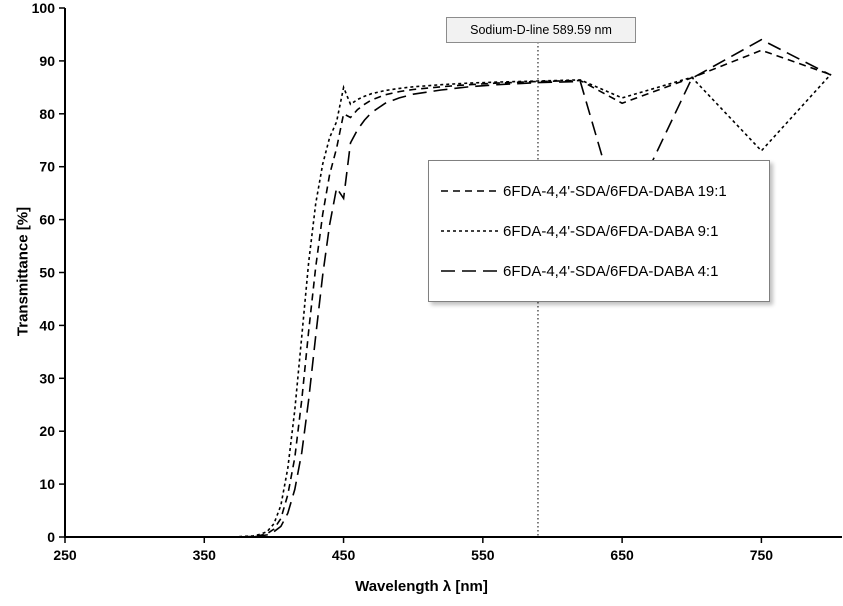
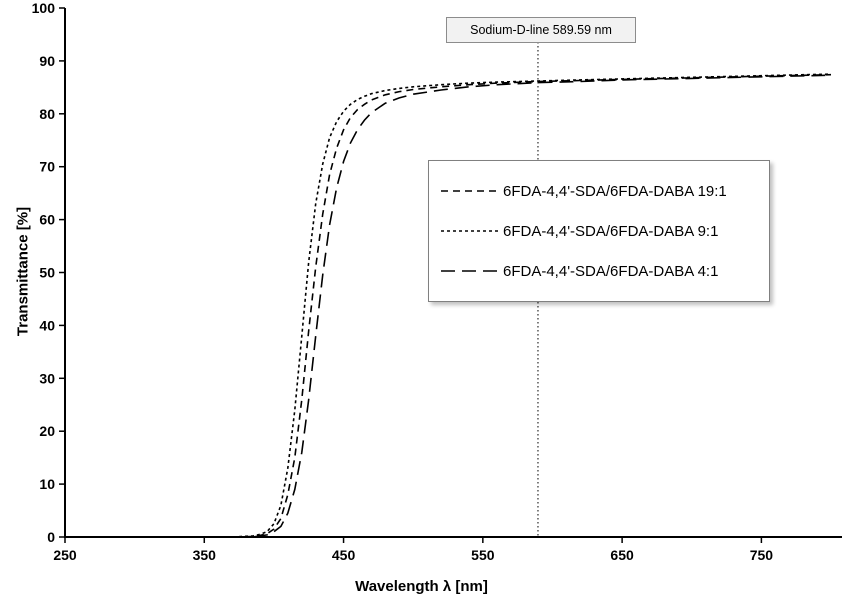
6FDA-4,4'-SDA/6FDA-DABA 19:1/450: 80 -> 77
6FDA-4,4'-SDA/6FDA-DABA 9:1/450: 85 -> 80
6FDA-4,4'-SDA/6FDA-DABA 4:1/450: 64 -> 71
6FDA-4,4'-SDA/6FDA-DABA 19:1/650: 82 -> 86
6FDA-4,4'-SDA/6FDA-DABA 9:1/650: 83 -> 87
6FDA-4,4'-SDA/6FDA-DABA 4:1/650: 59 -> 86
6FDA-4,4'-SDA/6FDA-DABA 19:1/750: 92 -> 87
6FDA-4,4'-SDA/6FDA-DABA 9:1/750: 73 -> 87
6FDA-4,4'-SDA/6FDA-DABA 4:1/750: 94 -> 87
